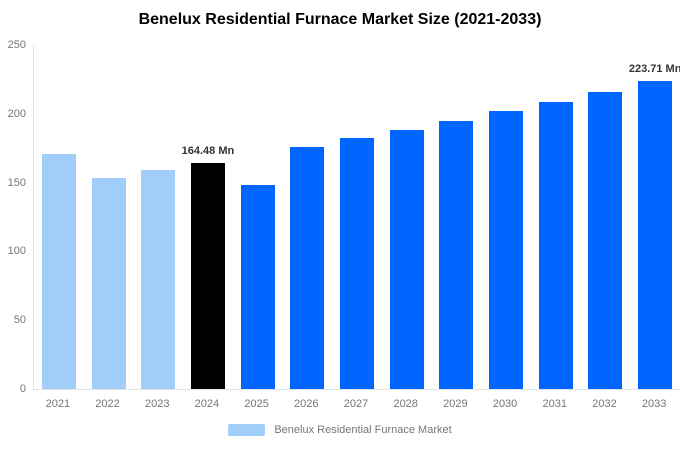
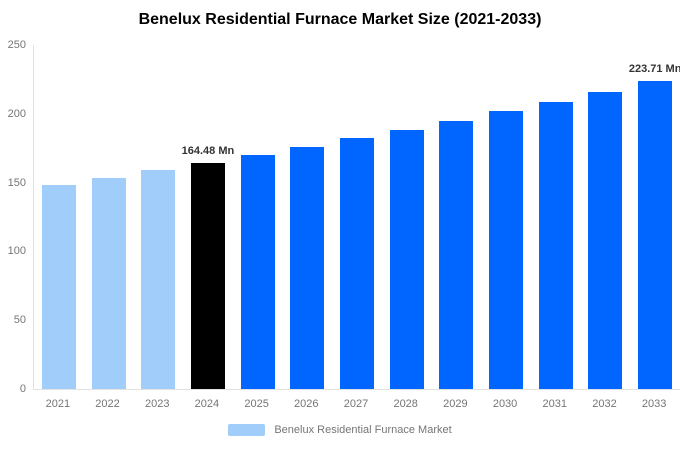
2021: 171 -> 148
2025: 148 -> 170
